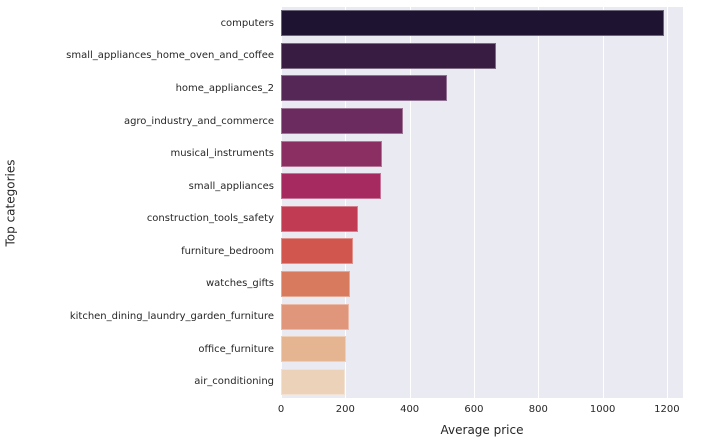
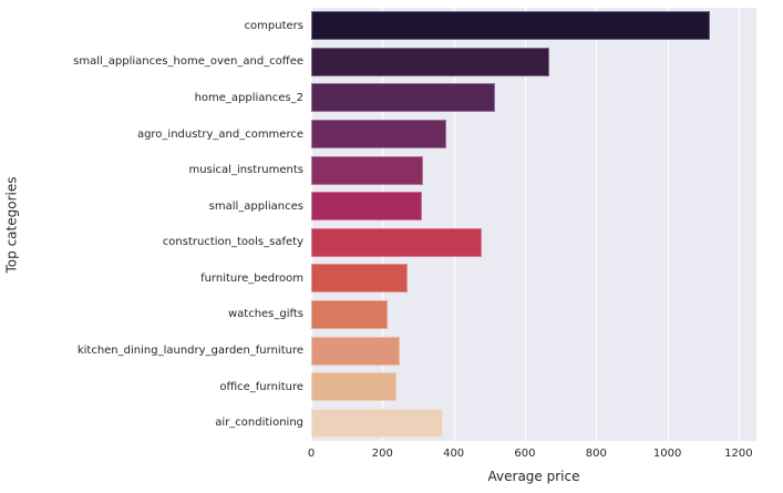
computers: 1190 -> 1120
construction_tools_safety: 240 -> 480
furniture_bedroom: 220 -> 270
kitchen_dining_laundry_garden_furniture: 210 -> 250
office_furniture: 200 -> 240
air_conditioning: 200 -> 370
